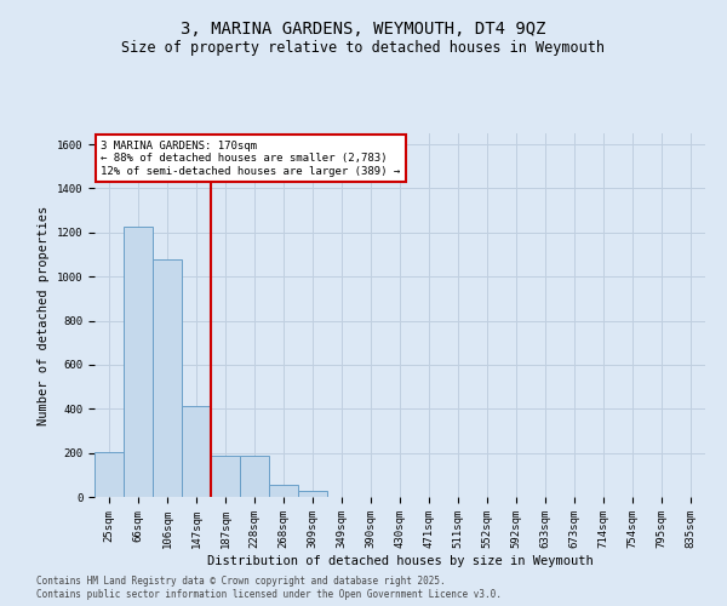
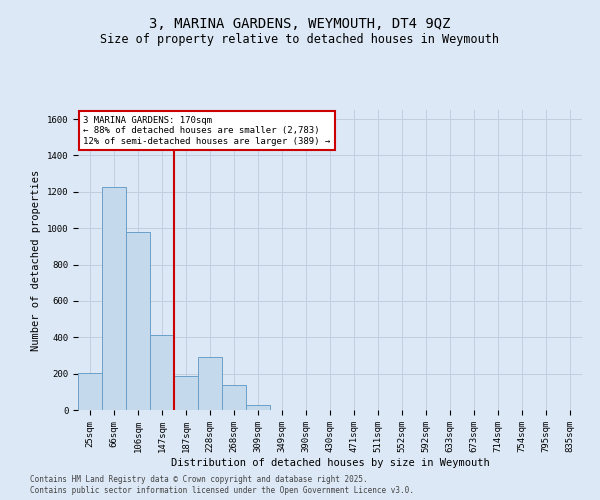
106sqm: 1080 -> 980
228sqm: 180 -> 290
268sqm: 60 -> 140
